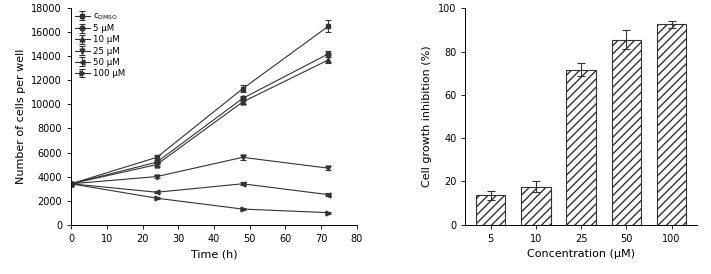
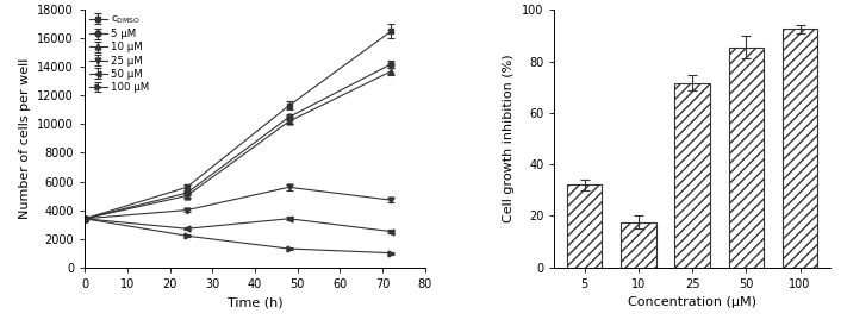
5: 13.5 -> 32.0
